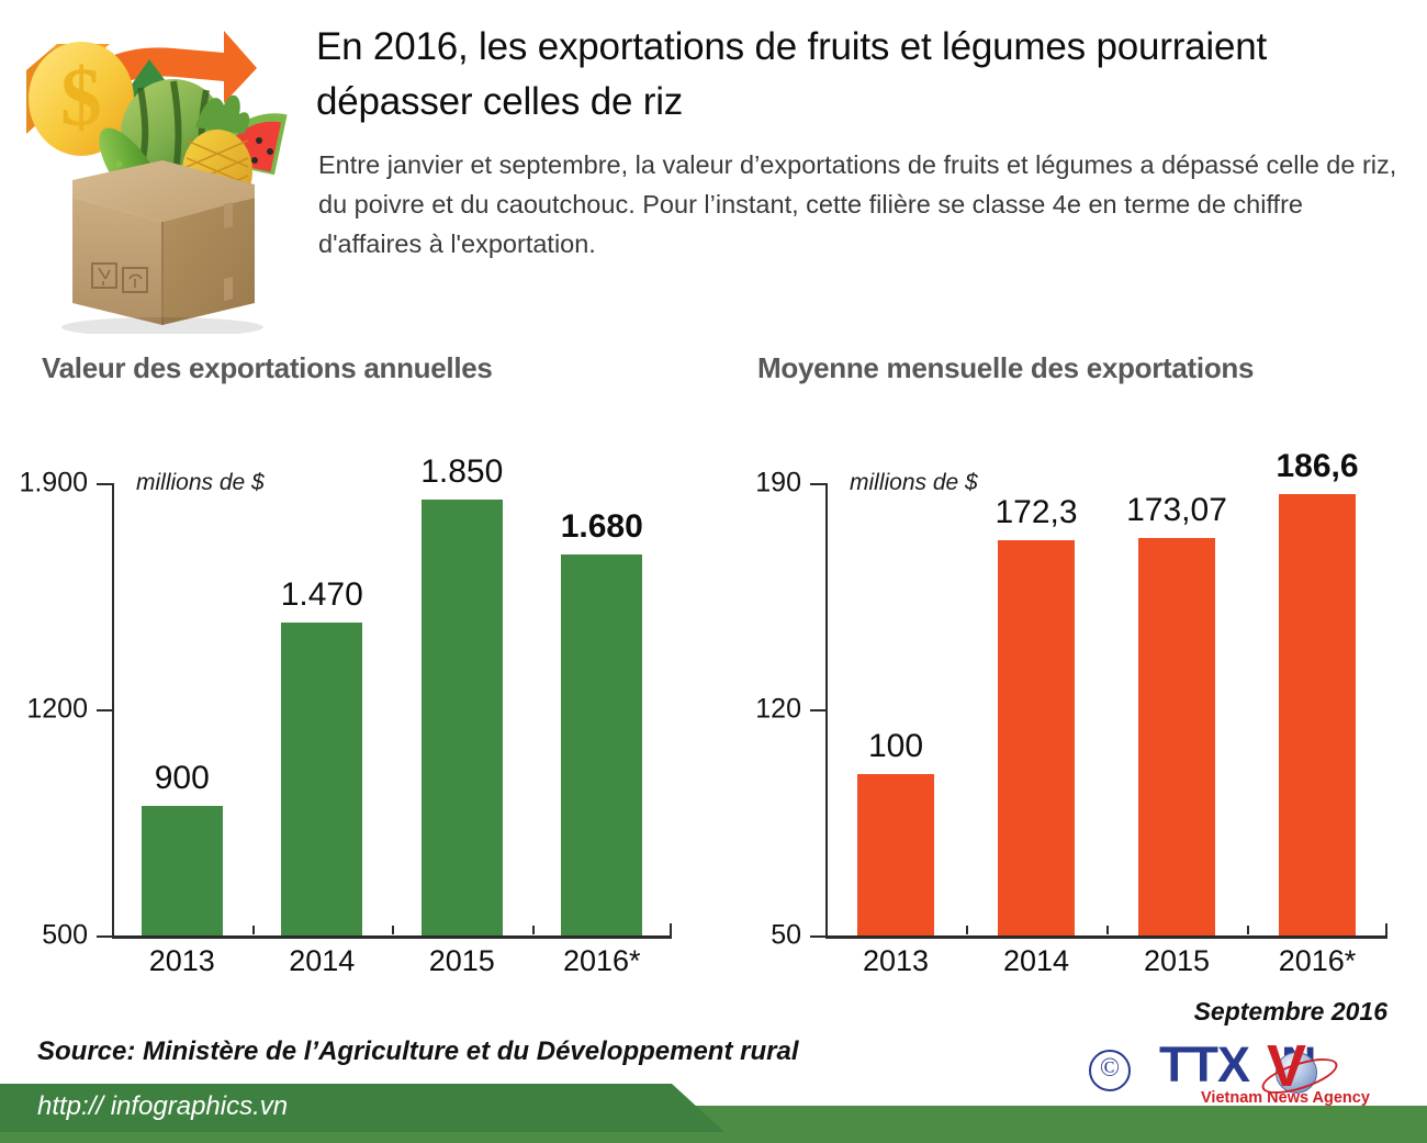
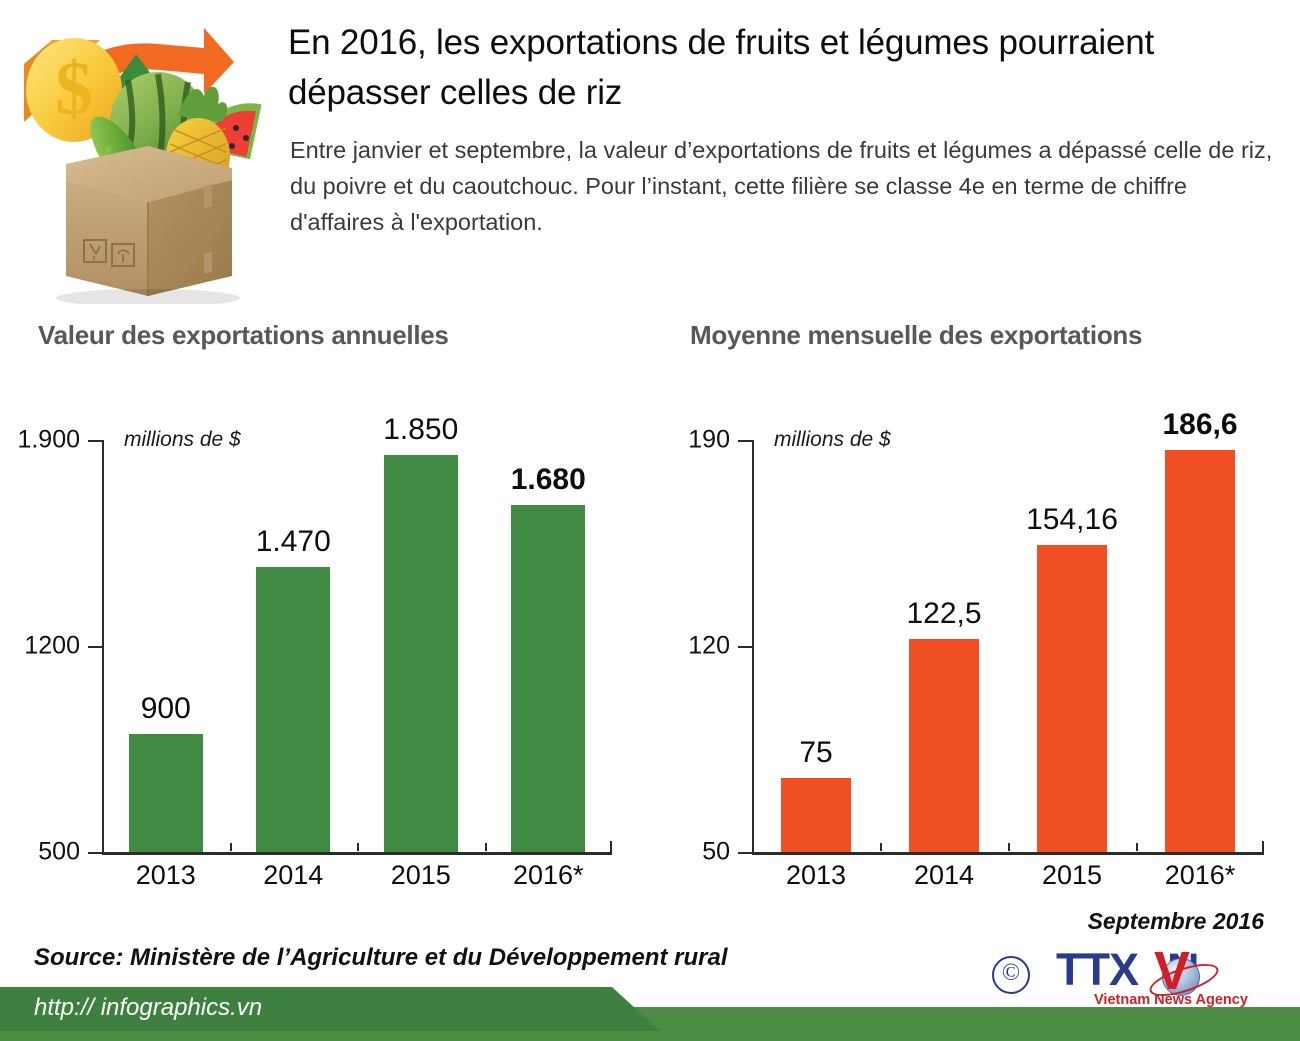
Moyenne mensuelle des exportations/2013: 100 -> 75
Moyenne mensuelle des exportations/2014: 172,3 -> 122,5
Moyenne mensuelle des exportations/2015: 173,07 -> 154,16
